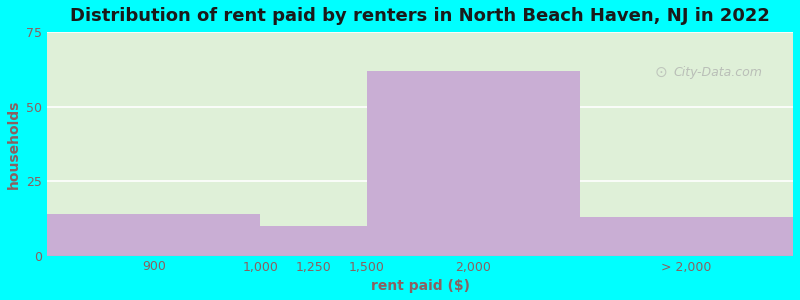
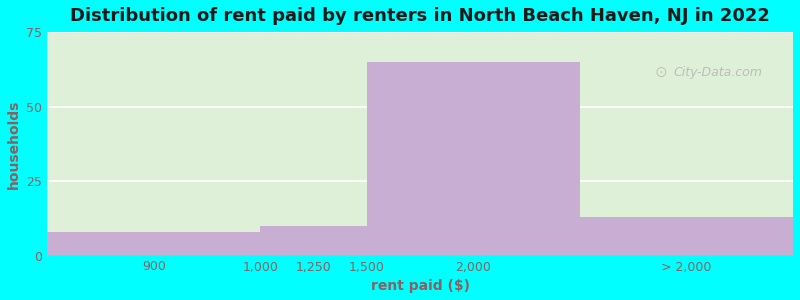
900: 14 -> 8
2,000: 62 -> 65
